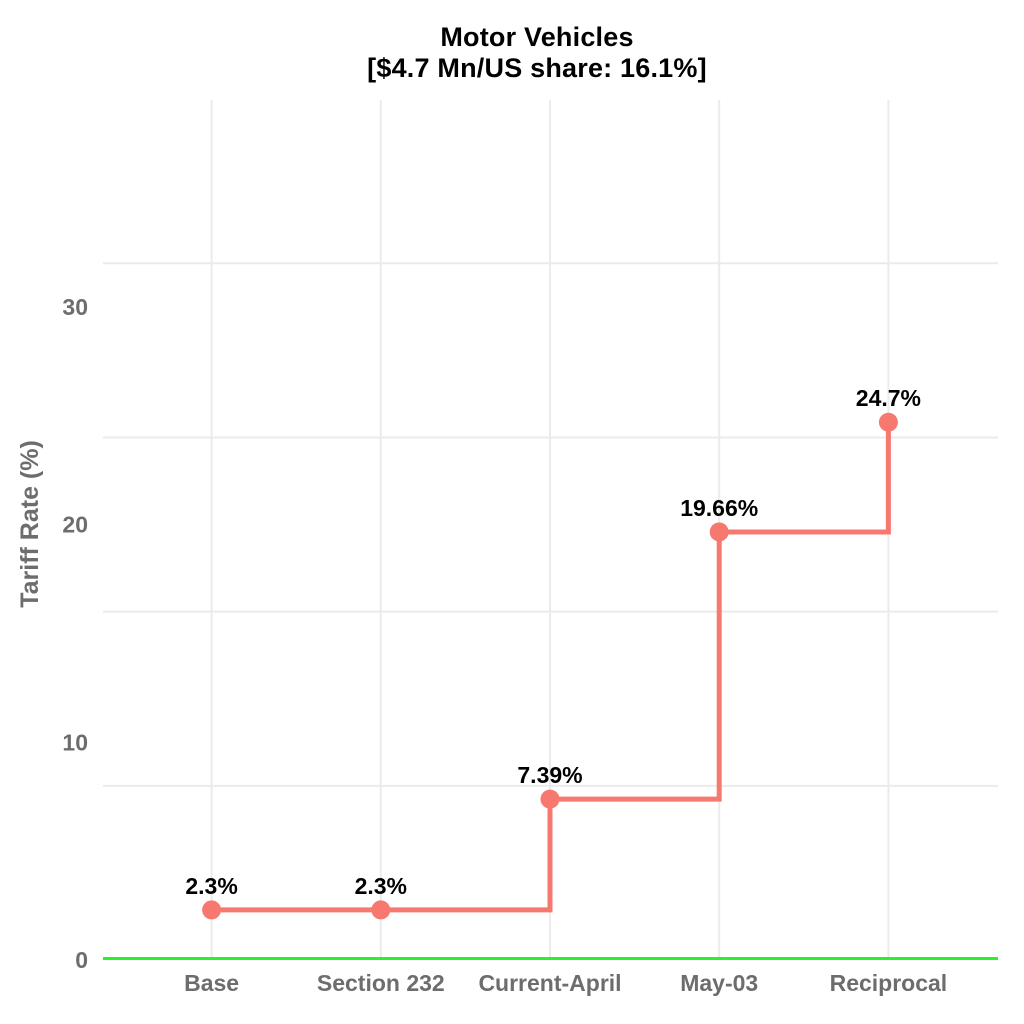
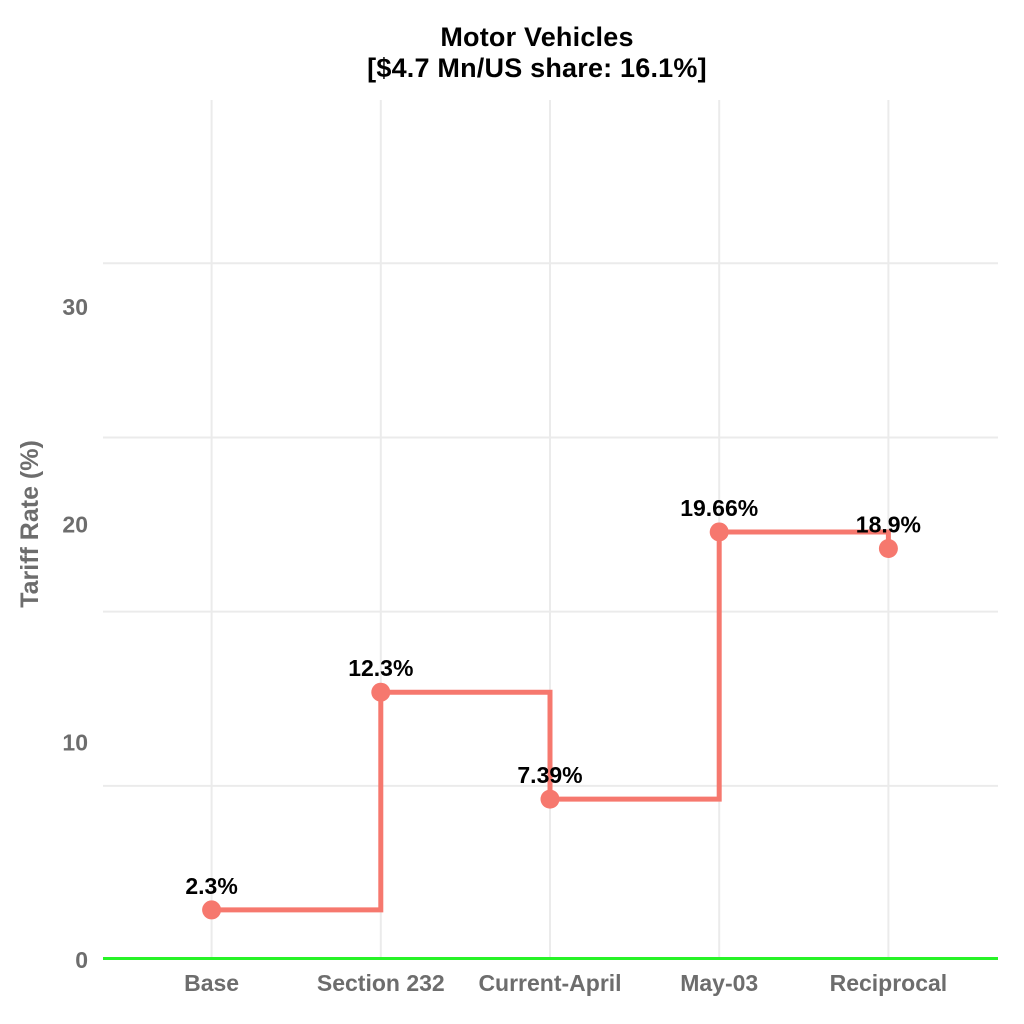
Section 232: 2.3% -> 12.3%
Reciprocal: 24.7% -> 18.9%
